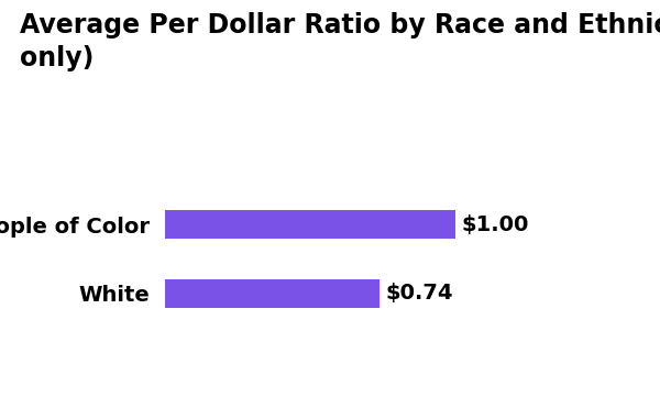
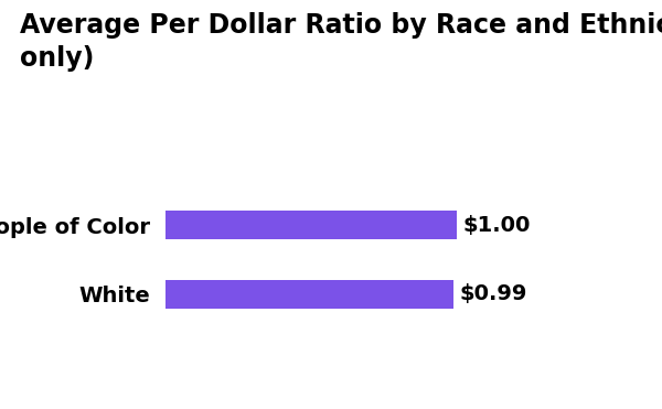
White: $0.74 -> $0.99
